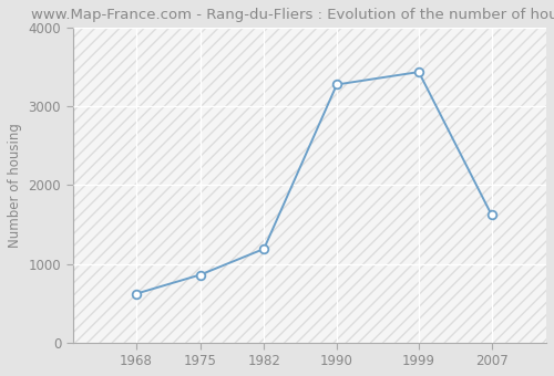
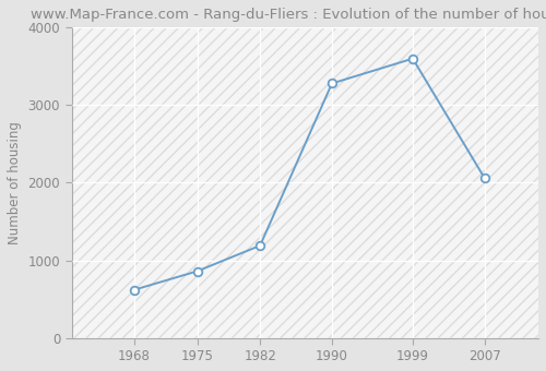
1999: 3440 -> 3600
2007: 1620 -> 2060
